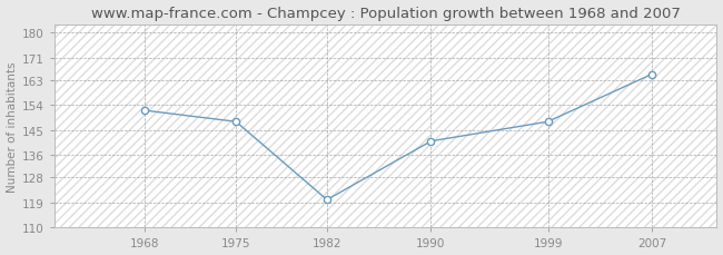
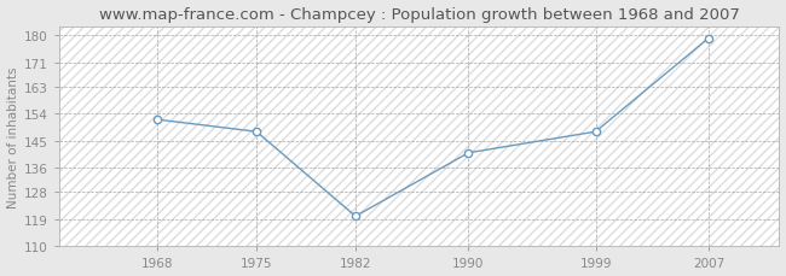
2007: 165 -> 179
